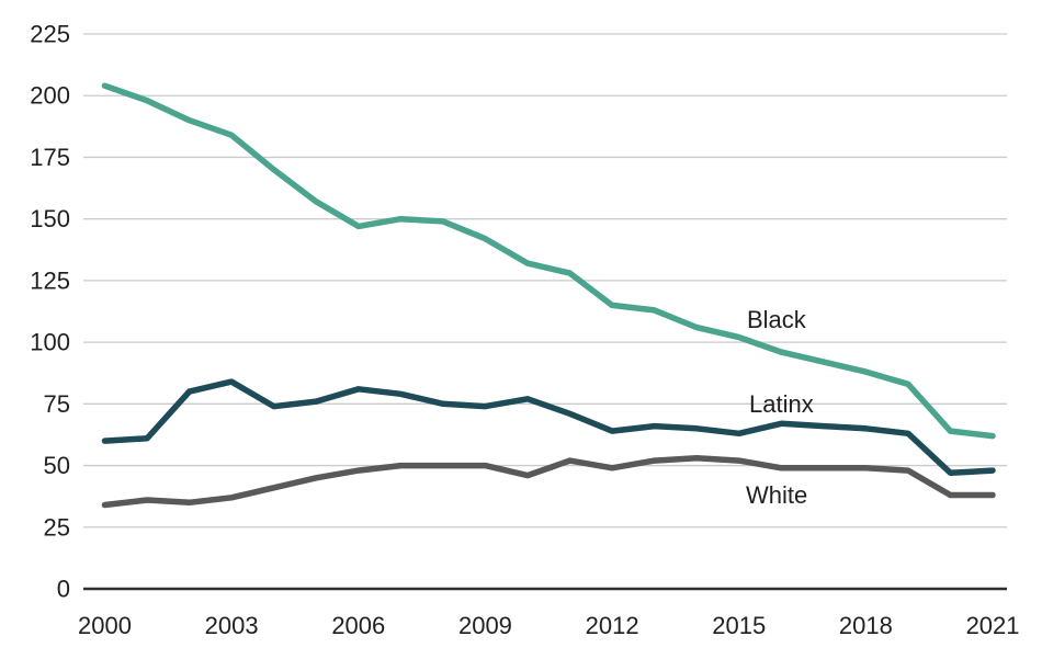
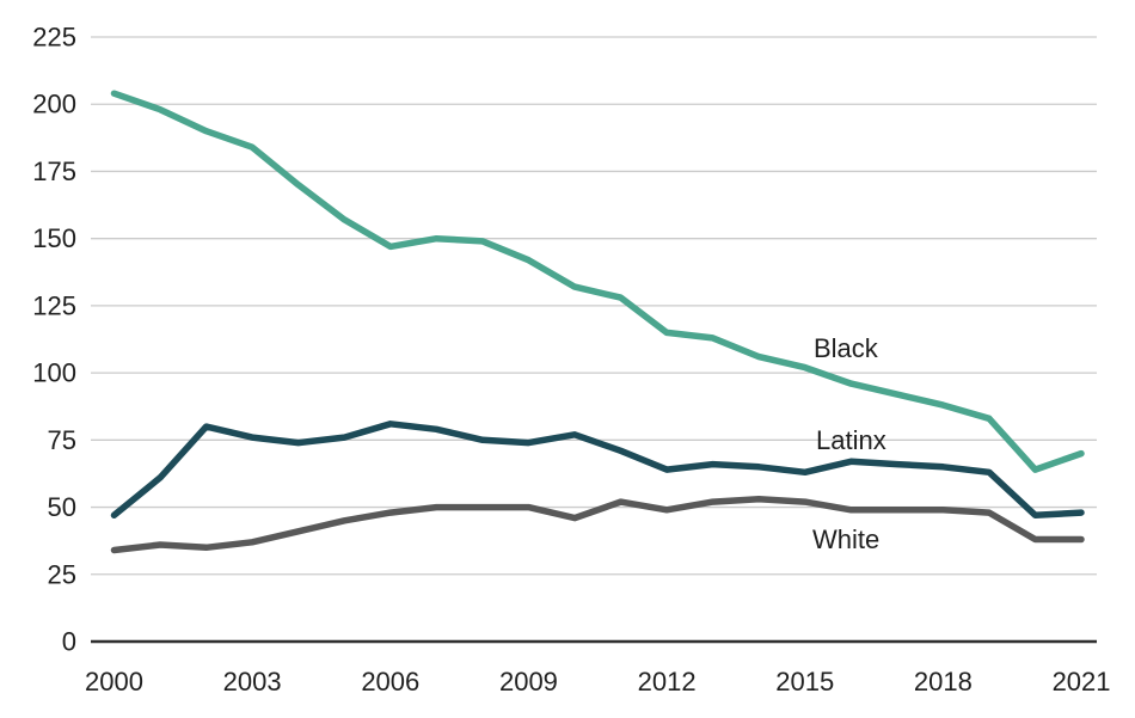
Latinx/2000: 60 -> 47
Latinx/2003: 84 -> 76
Black/2021: 62 -> 70
